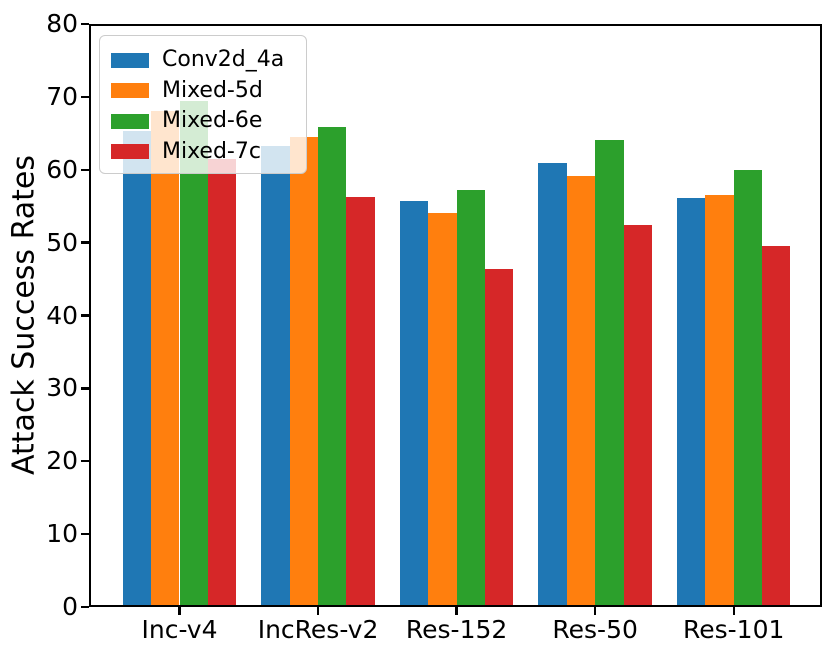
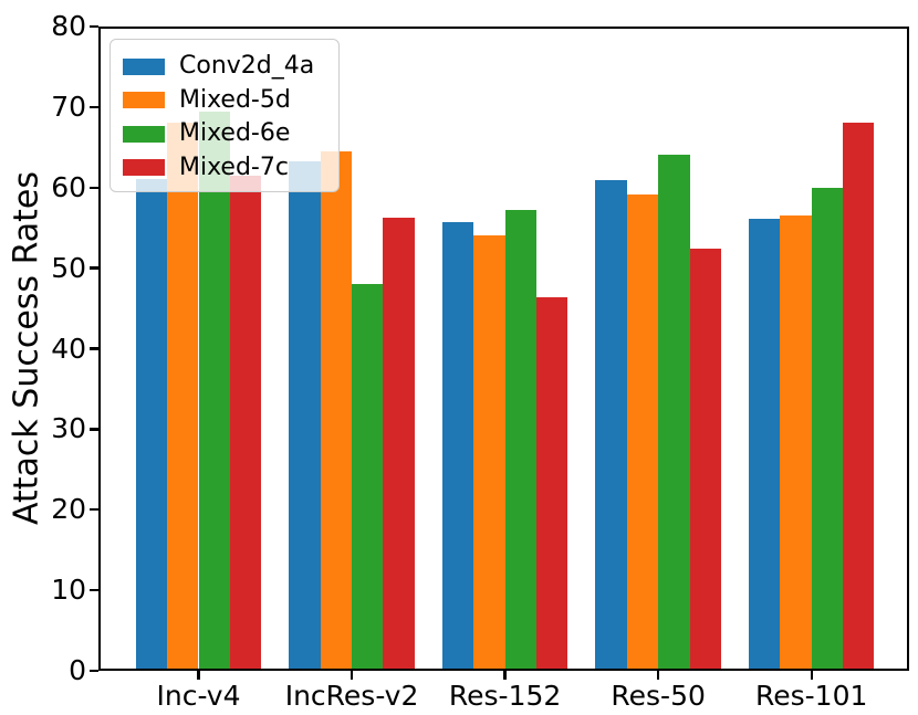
Conv2d_4a/Inc-v4: 65 -> 61
Mixed-6e/IncRes-v2: 66 -> 48
Mixed-7c/Res-101: 50 -> 68
